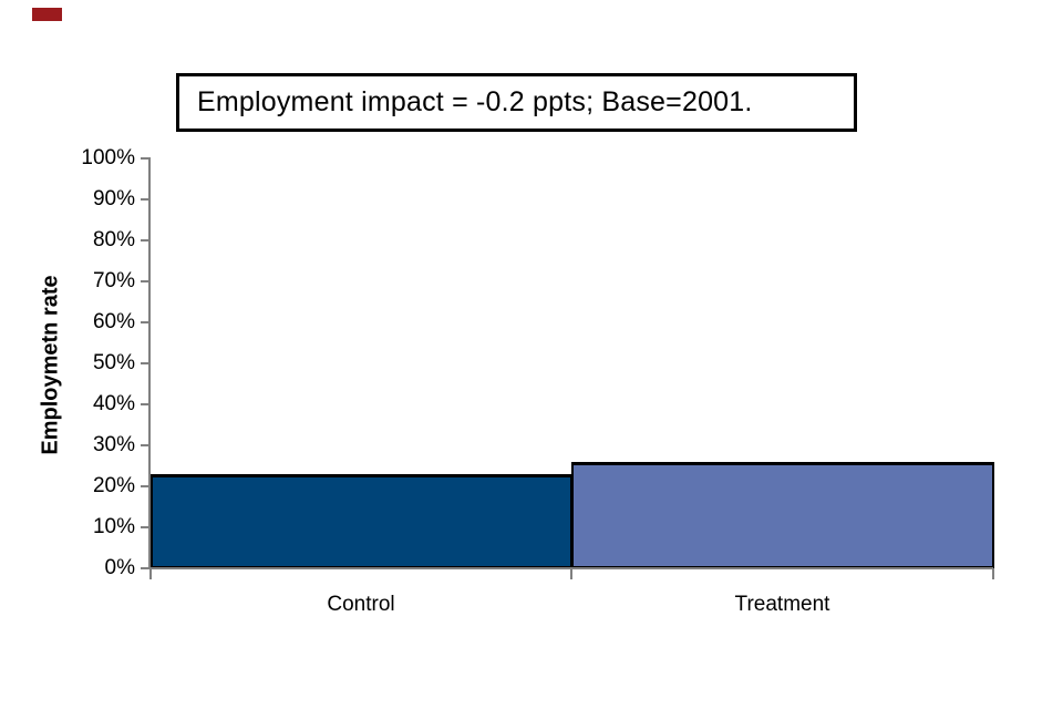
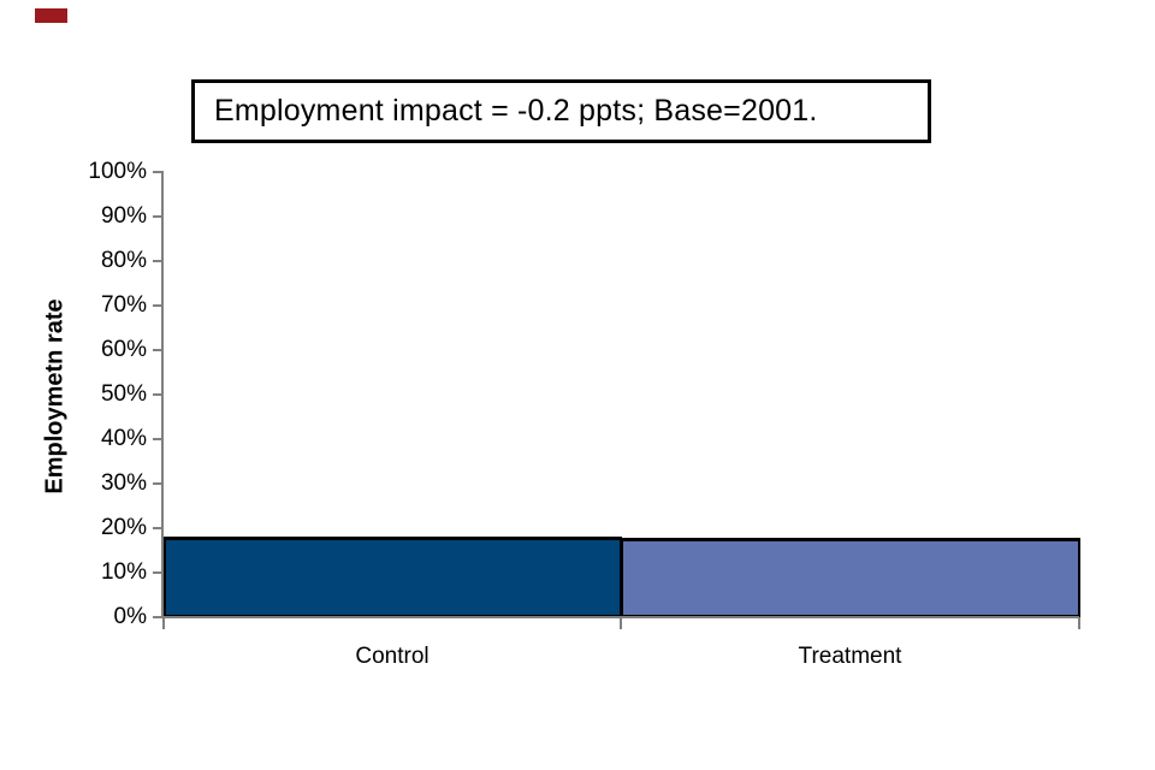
Control: 23% -> 18%
Treatment: 26% -> 18%
